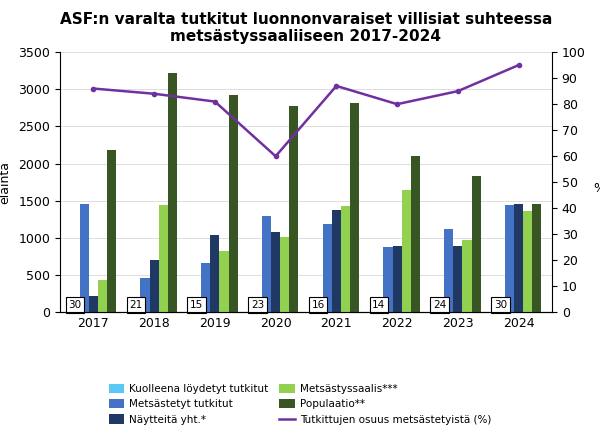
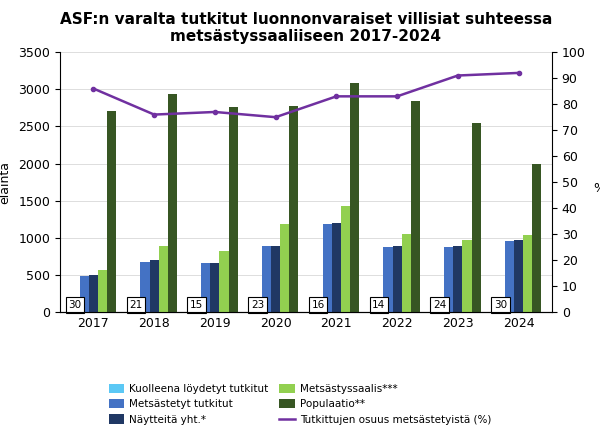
Metsästetyt tutkitut/2017: 1460 -> 490
Näytteitä yht.*/2017: 220 -> 500
Metsästyssaalis***/2017: 440 -> 570
Populaatio**/2017: 2180 -> 2710
Metsästetyt tutkitut/2018: 460 -> 680
Tutkittujen osuus metsästetyistä (%)/2018: 84 -> 76
Metsästyssaalis***/2018: 1440 -> 890
Populaatio**/2018: 3220 -> 2930
Näytteitä yht.*/2019: 1040 -> 670
Tutkittujen osuus metsästetyistä (%)/2019: 81 -> 77
Populaatio**/2019: 2920 -> 2760
Metsästetyt tutkitut/2020: 1300 -> 890
Näytteitä yht.*/2020: 1080 -> 900
Tutkittujen osuus metsästetyistä (%)/2020: 60 -> 75
Metsästyssaalis***/2020: 1020 -> 1190
Näytteitä yht.*/2021: 1380 -> 1200
Tutkittujen osuus metsästetyistä (%)/2021: 87 -> 83
Populaatio**/2021: 2820 -> 3090
Tutkittujen osuus metsästetyistä (%)/2022: 80 -> 83
Metsästyssaalis***/2022: 1640 -> 1060
Populaatio**/2022: 2100 -> 2840
Metsästetyt tutkitut/2023: 1120 -> 880
Tutkittujen osuus metsästetyistä (%)/2023: 85 -> 91
Populaatio**/2023: 1840 -> 2550
Metsästetyt tutkitut/2024: 1440 -> 960
Näytteitä yht.*/2024: 1460 -> 980
Tutkittujen osuus metsästetyistä (%)/2024: 95 -> 92
Metsästyssaalis***/2024: 1360 -> 1040
Populaatio**/2024: 1460 -> 2000
